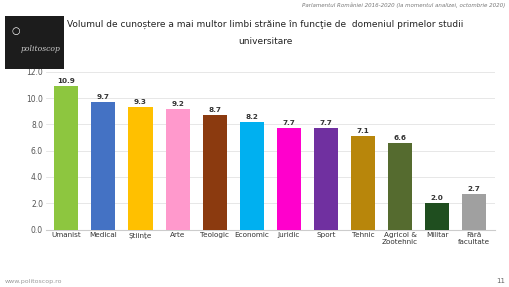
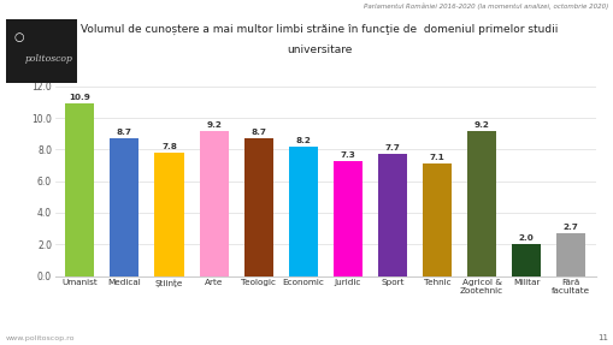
Medical: 9.7 -> 8.7
Știinţe: 9.3 -> 7.8
Juridic: 7.7 -> 7.3
Agricol & Zootehnic: 6.6 -> 9.2
